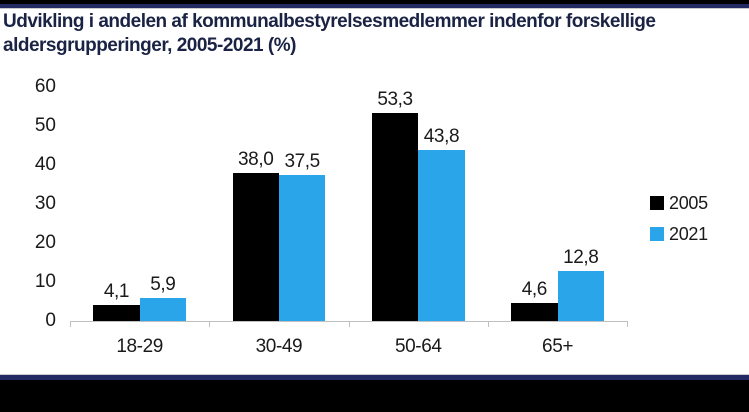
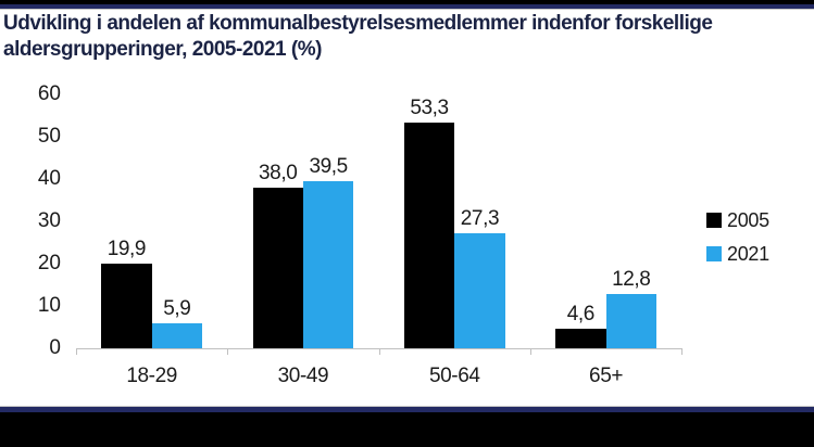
2005/18-29: 4,1 -> 19,9
2021/30-49: 37,5 -> 39,5
2021/50-64: 43,8 -> 27,3
